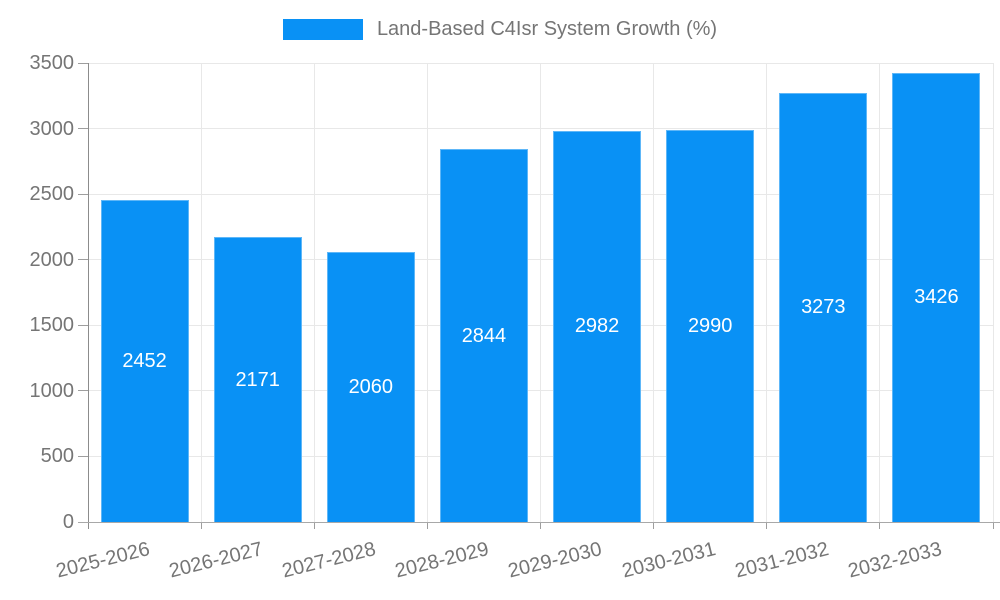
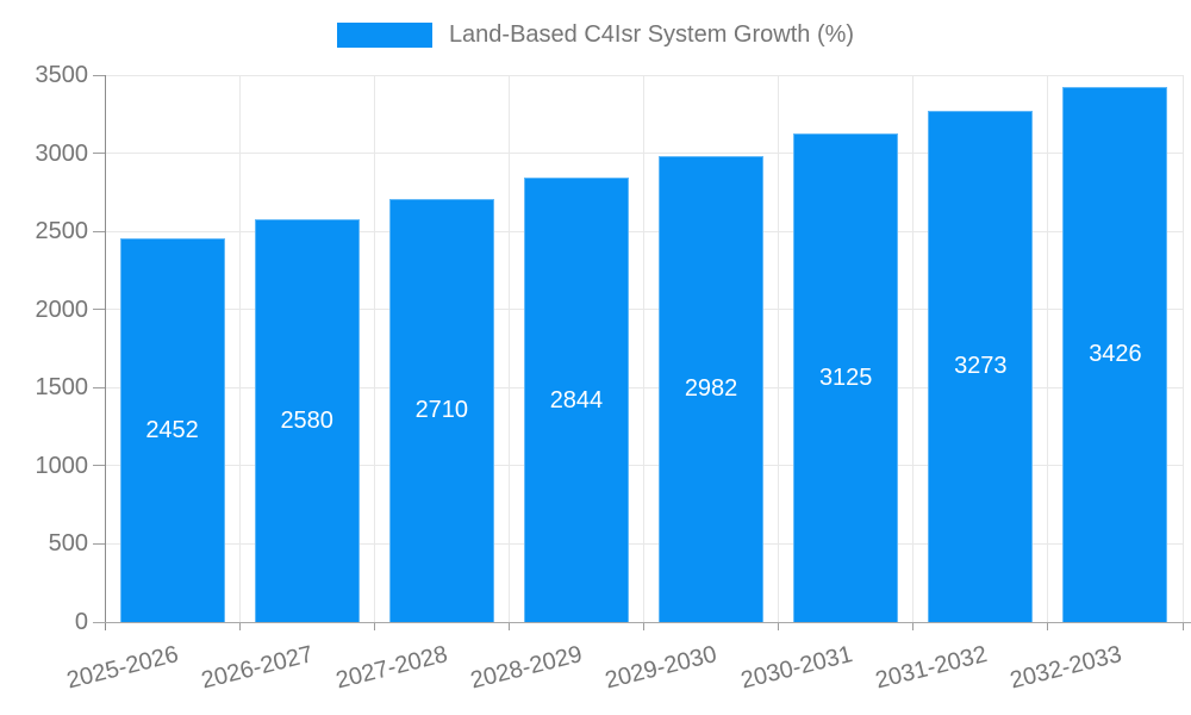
2026-2027: 2171 -> 2580
2027-2028: 2060 -> 2710
2030-2031: 2990 -> 3125
